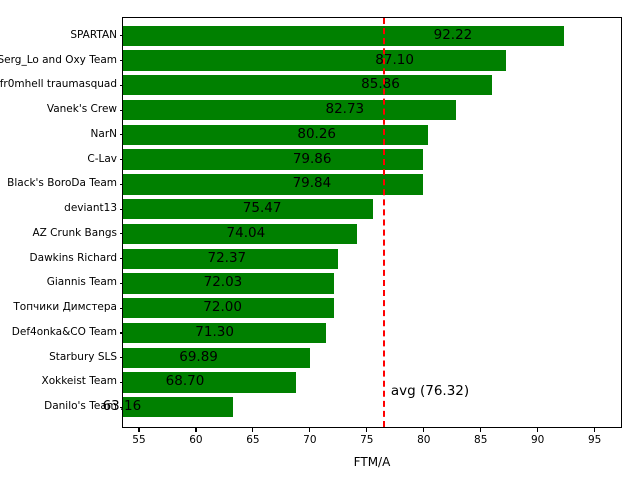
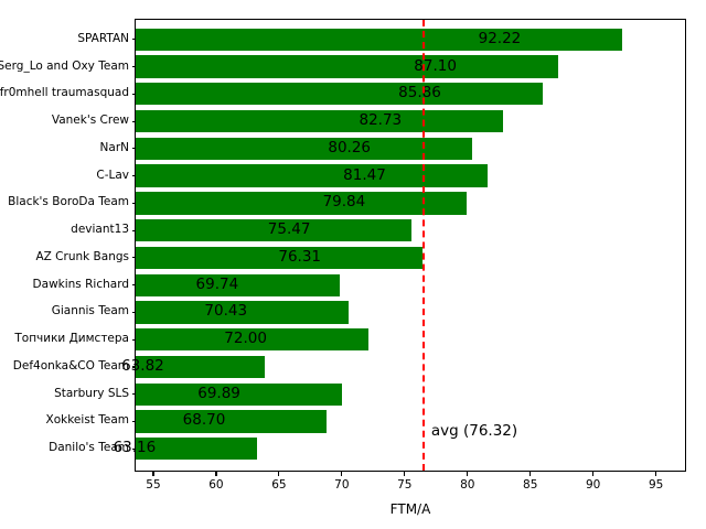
C-Lav: 79.86 -> 81.47
AZ Crunk Bangs: 74.04 -> 76.31
Dawkins Richard: 72.37 -> 69.74
Giannis Team: 72.03 -> 70.43
Def4onka&CO Team: 71.30 -> 63.82
